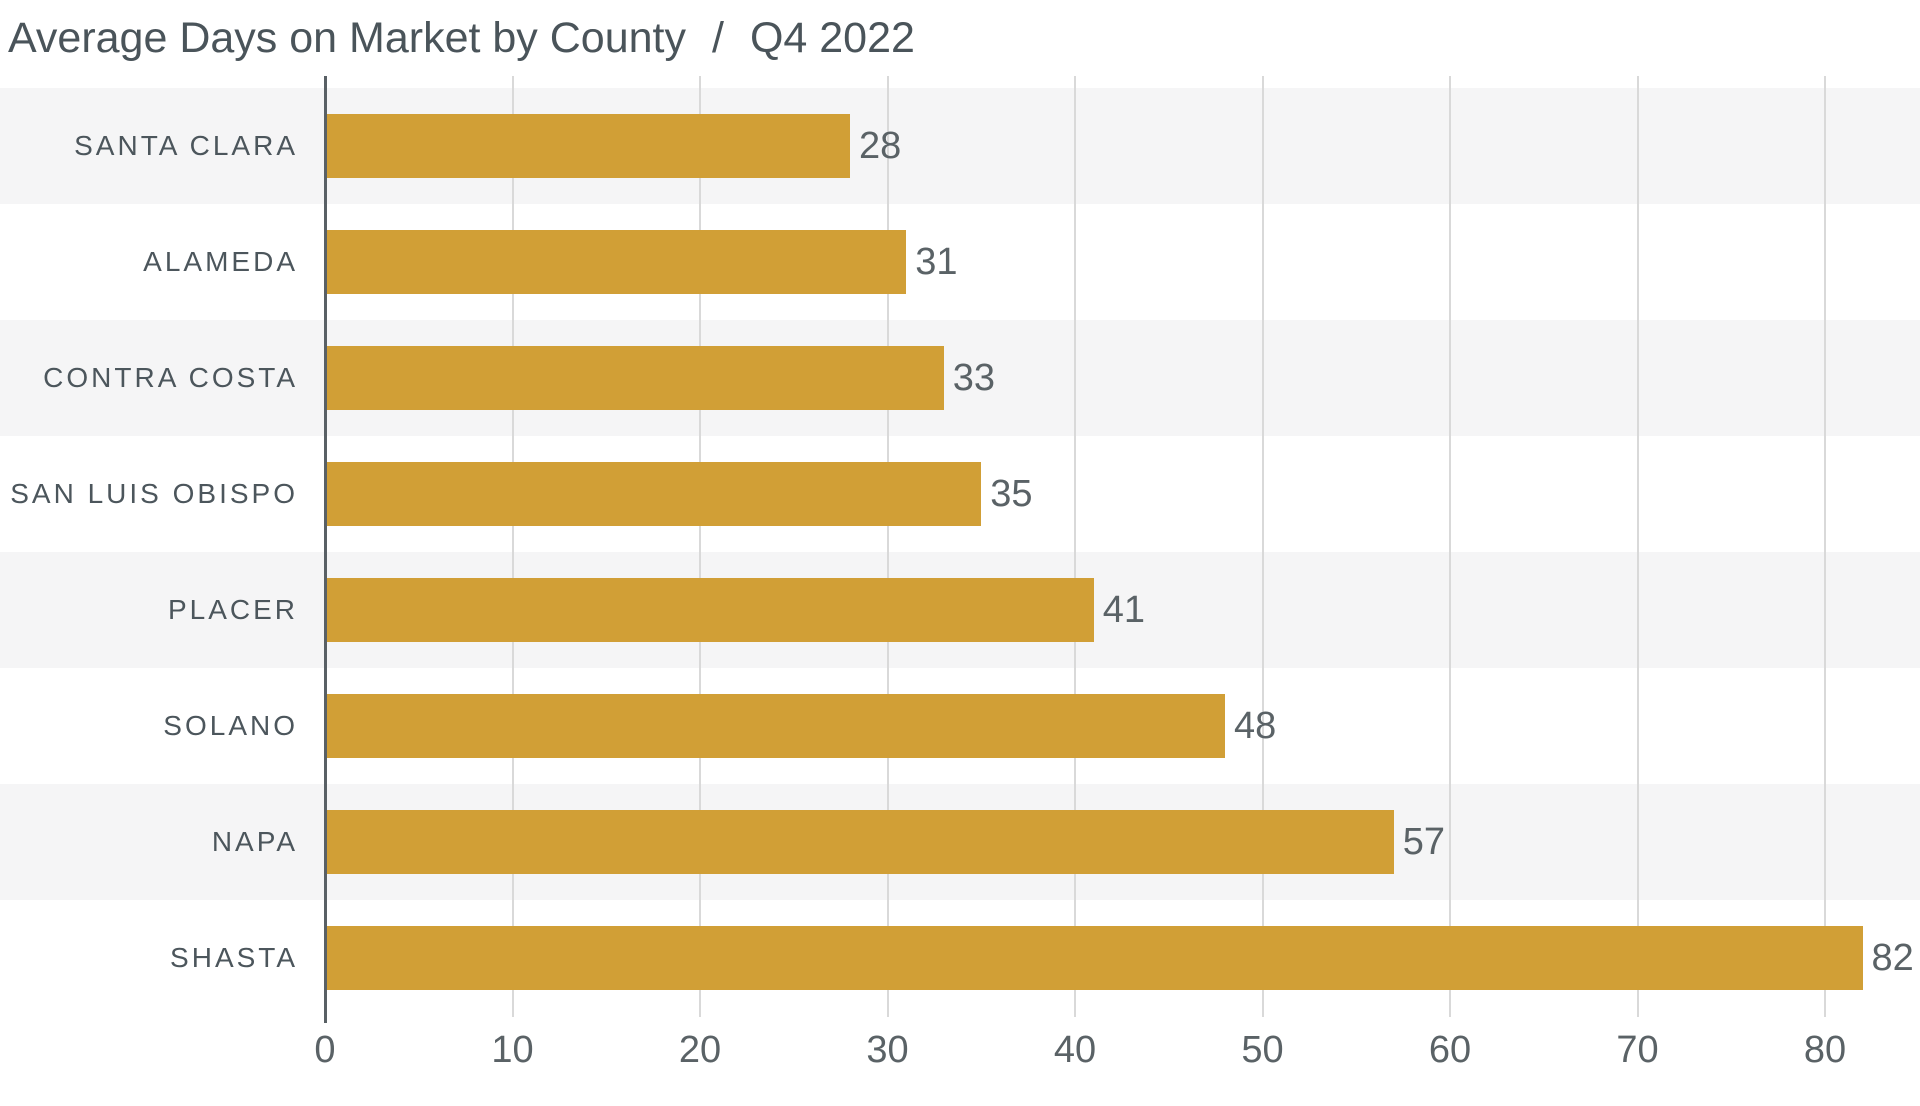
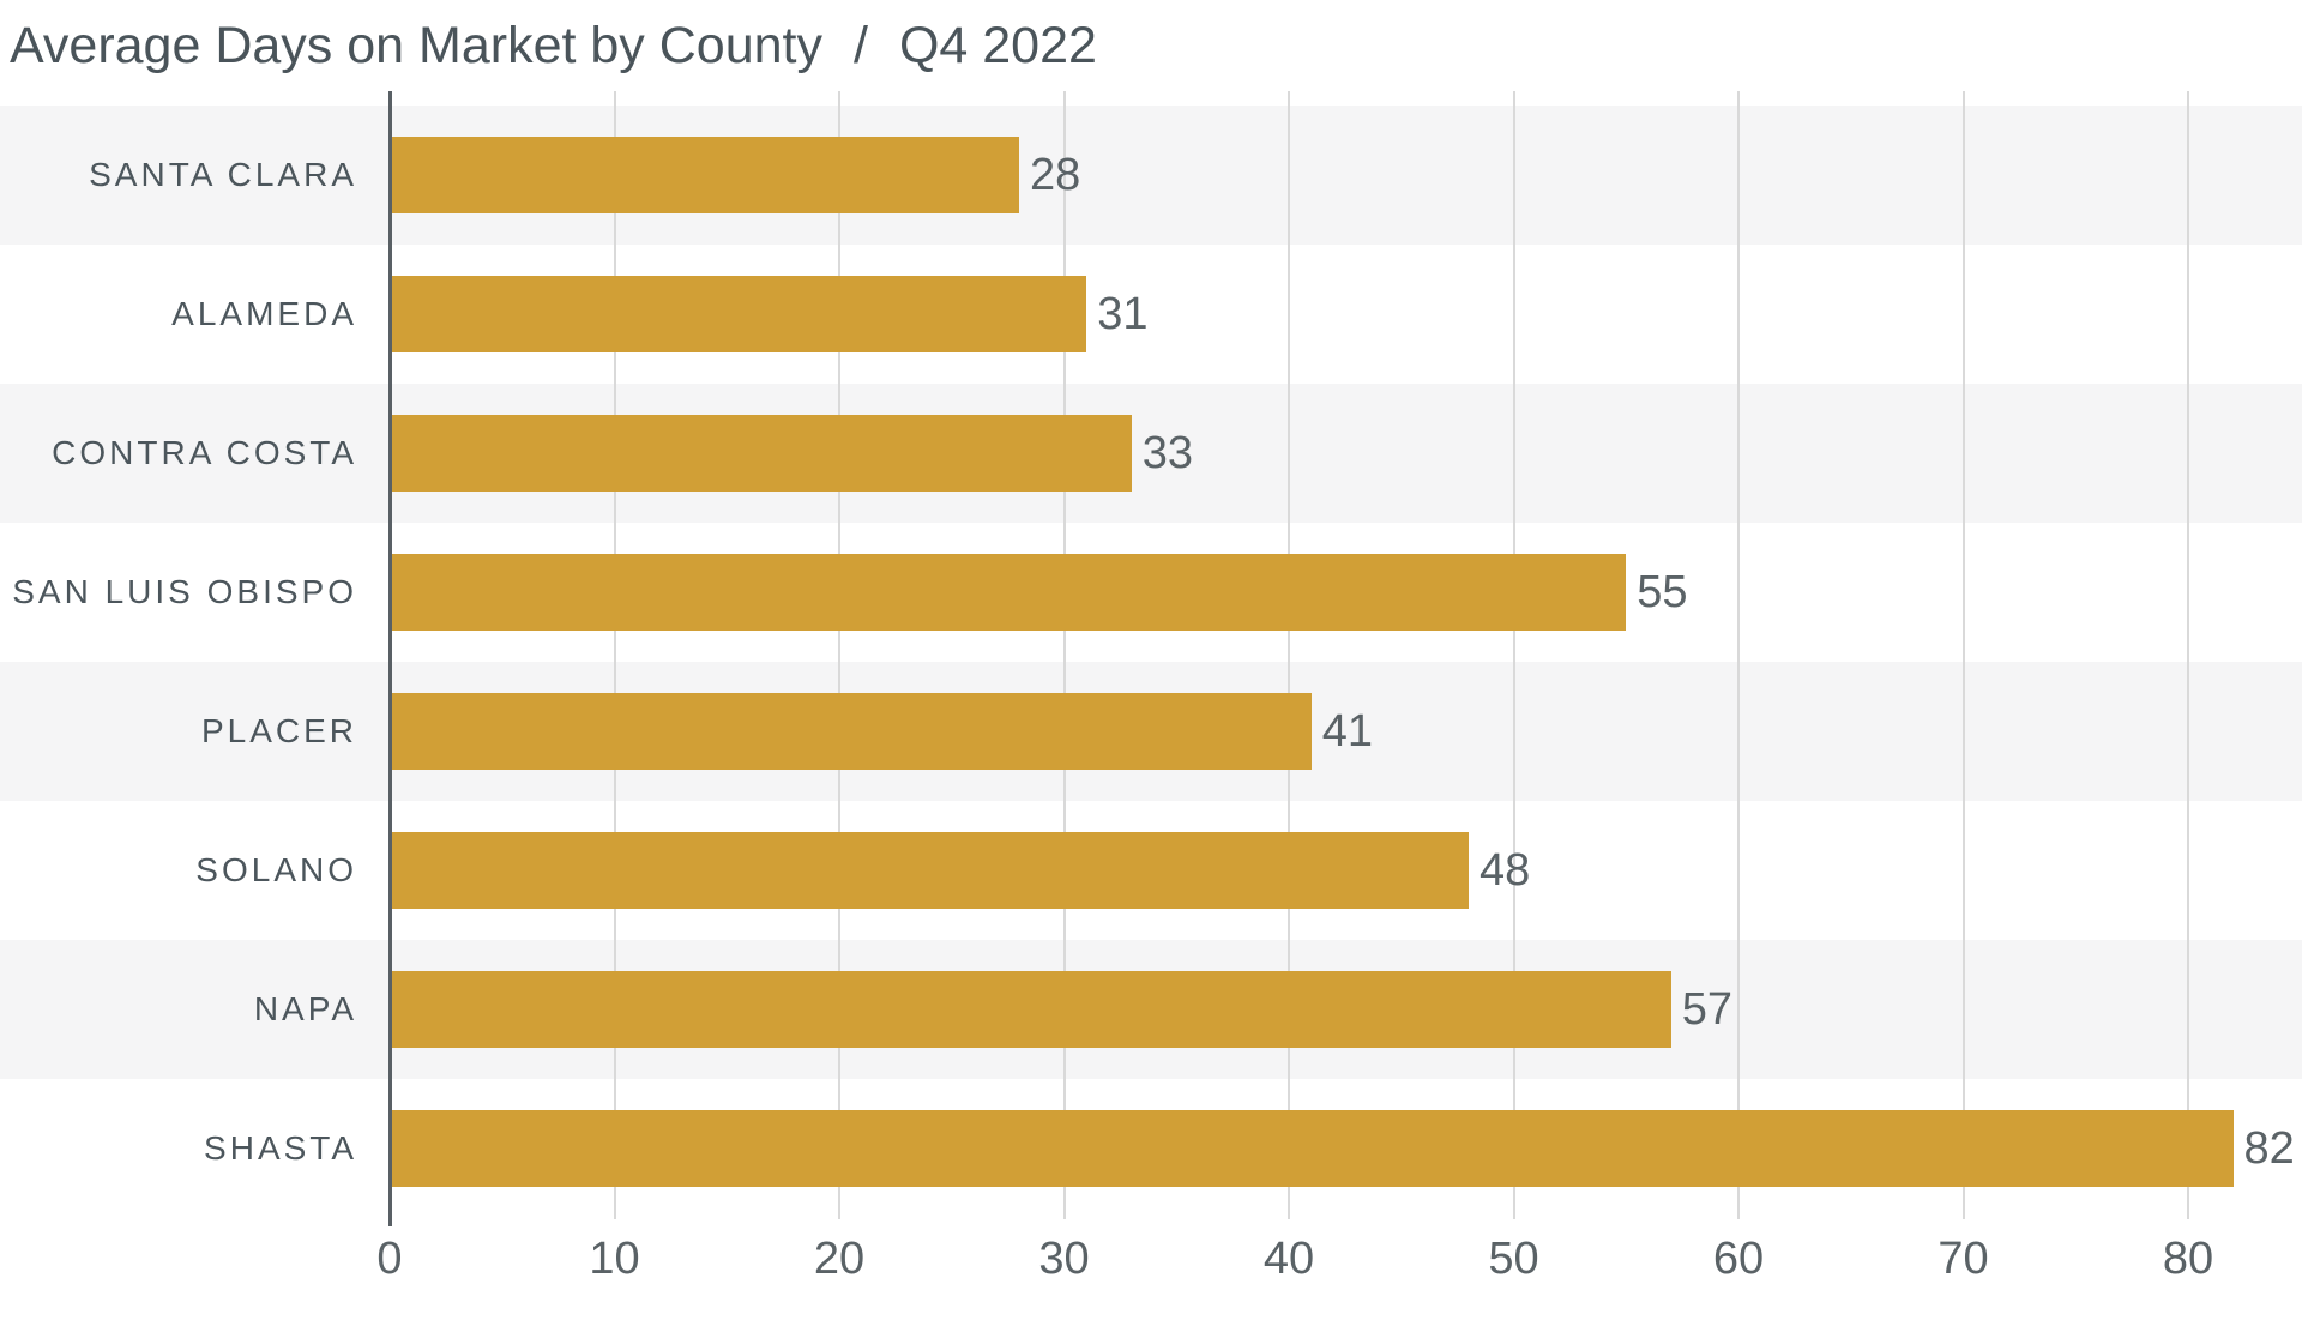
SAN LUIS OBISPO: 35 -> 55
